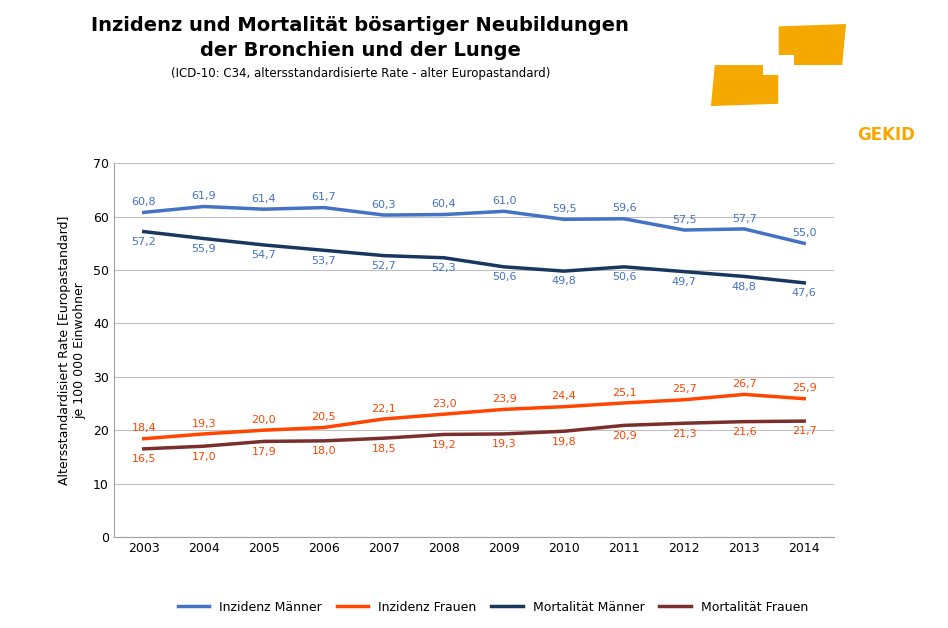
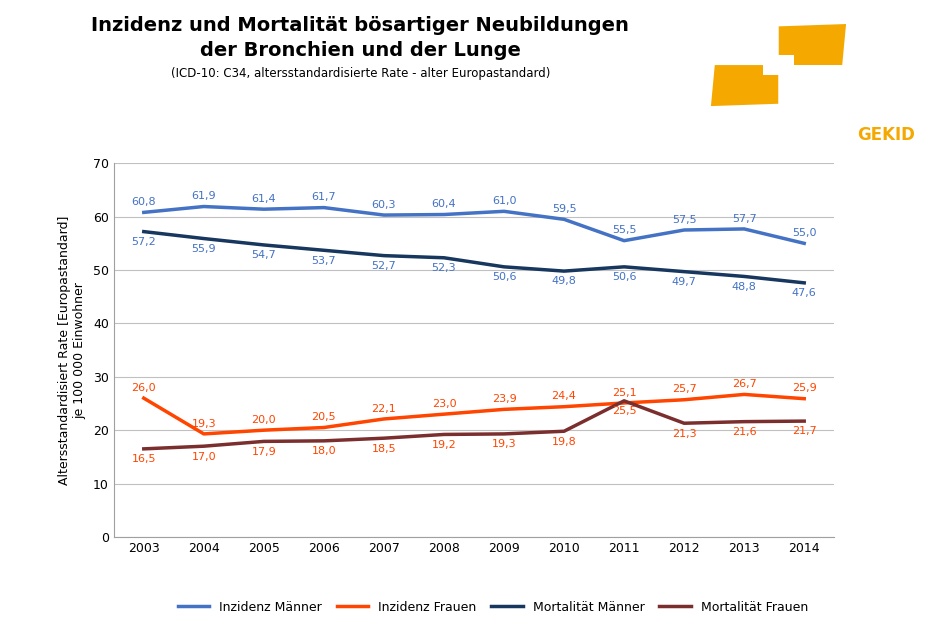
Inzidenz Frauen/2003: 18,4 -> 26,0
Inzidenz Männer/2011: 59,6 -> 55,5
Mortalität Frauen/2011: 20,9 -> 25,5
